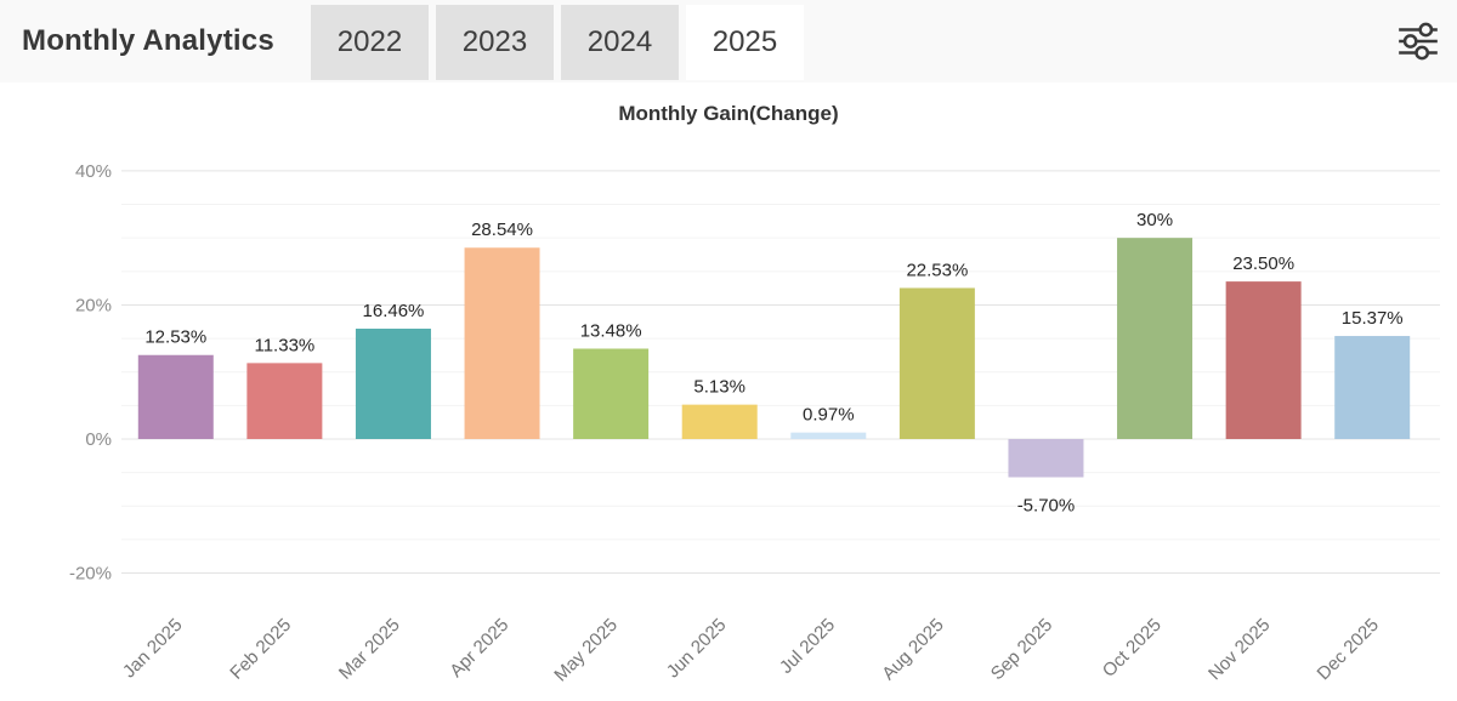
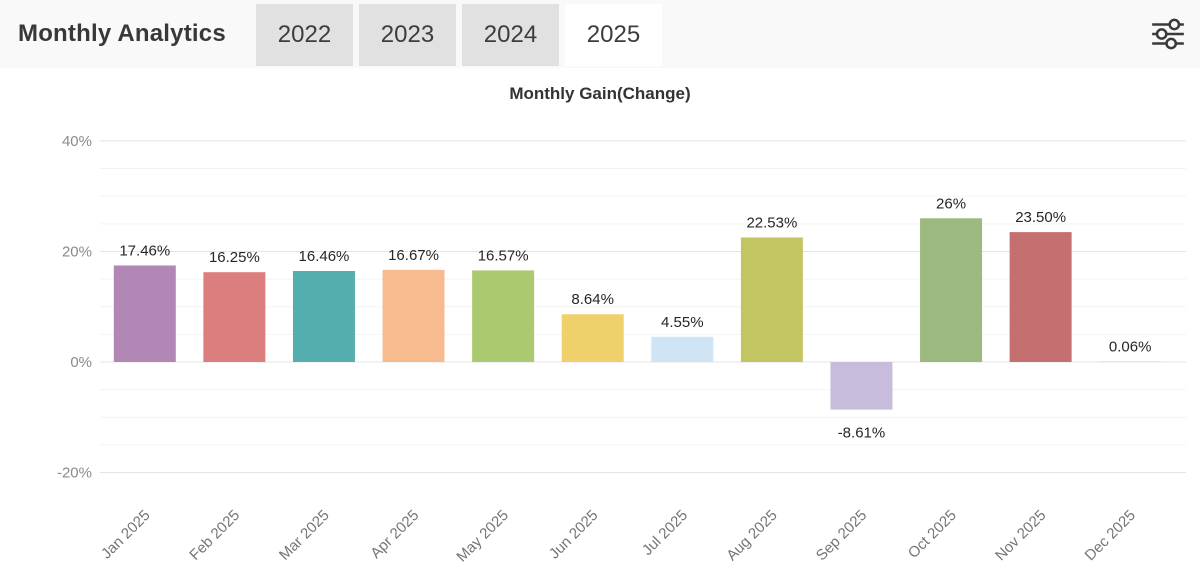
Jan 2025: 12.53% -> 17.46%
Feb 2025: 11.33% -> 16.25%
Apr 2025: 28.54% -> 16.67%
May 2025: 13.48% -> 16.57%
Jun 2025: 5.13% -> 8.64%
Jul 2025: 0.97% -> 4.55%
Sep 2025: -5.70% -> -8.61%
Oct 2025: 30% -> 26%
Dec 2025: 15.37% -> 0.06%
